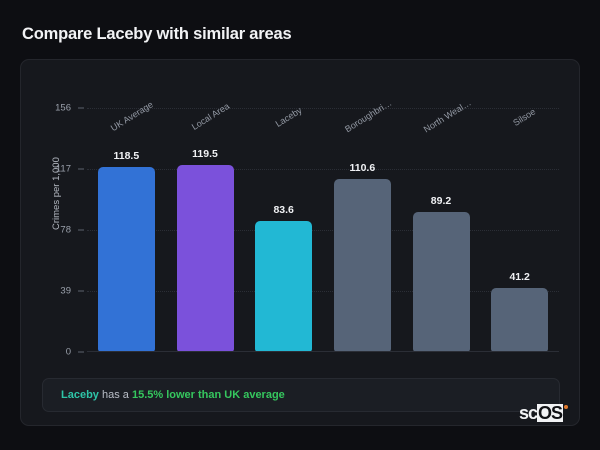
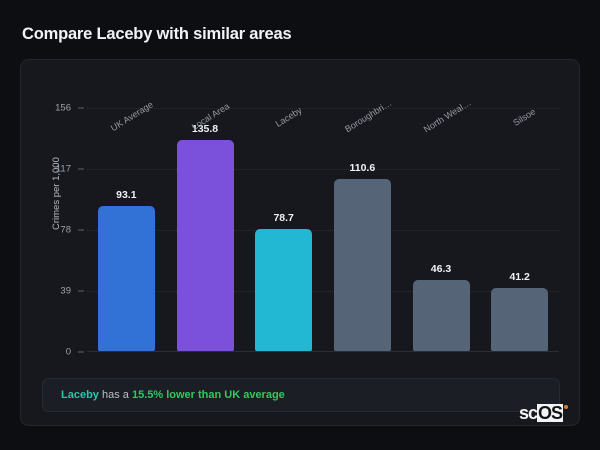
UK Average: 118.5 -> 93.1
Local Area: 119.5 -> 135.8
Laceby: 83.6 -> 78.7
North Weal…: 89.2 -> 46.3
